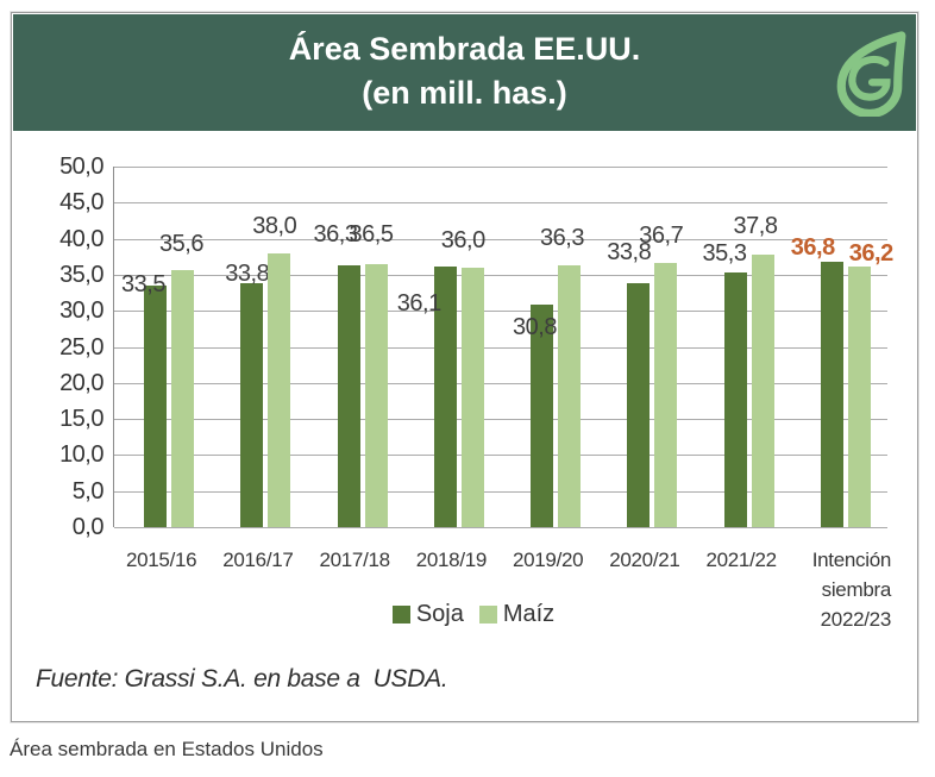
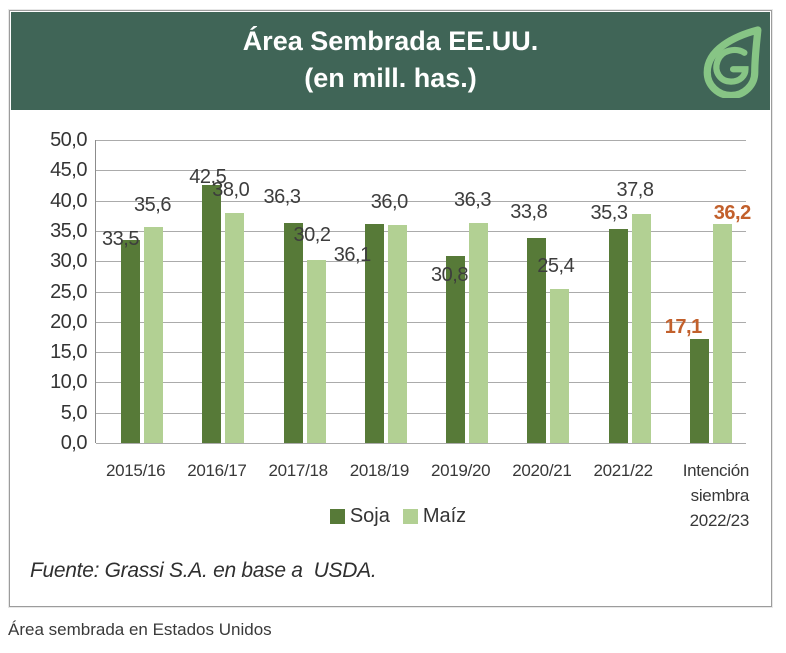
Soja/2016/17: 33,8 -> 42,5
Maíz/2017/18: 36,5 -> 30,2
Maíz/2020/21: 36,7 -> 25,4
Soja/Intención siembra 2022/23: 36,8 -> 17,1
